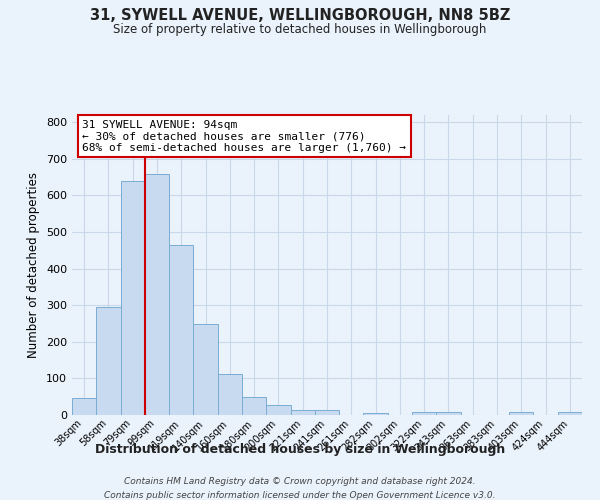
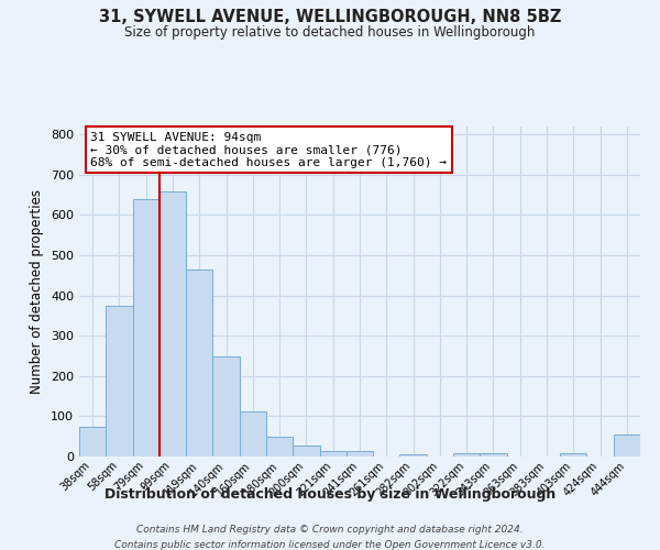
38sqm: 47 -> 75
58sqm: 295 -> 375
444sqm: 8 -> 55
